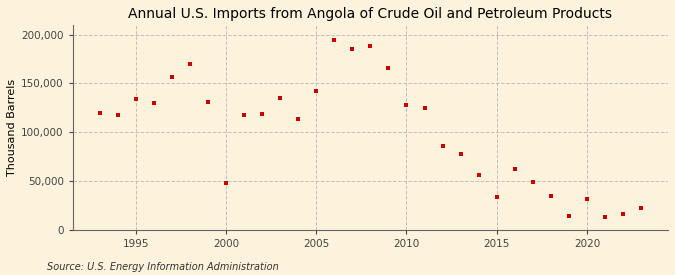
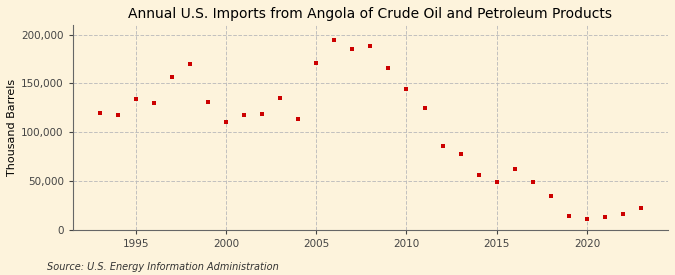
2000: 48,000 -> 110,000
2005: 142,000 -> 171,000
2010: 128,000 -> 144,000
2015: 34,000 -> 49,000
2020: 32,000 -> 11,000
